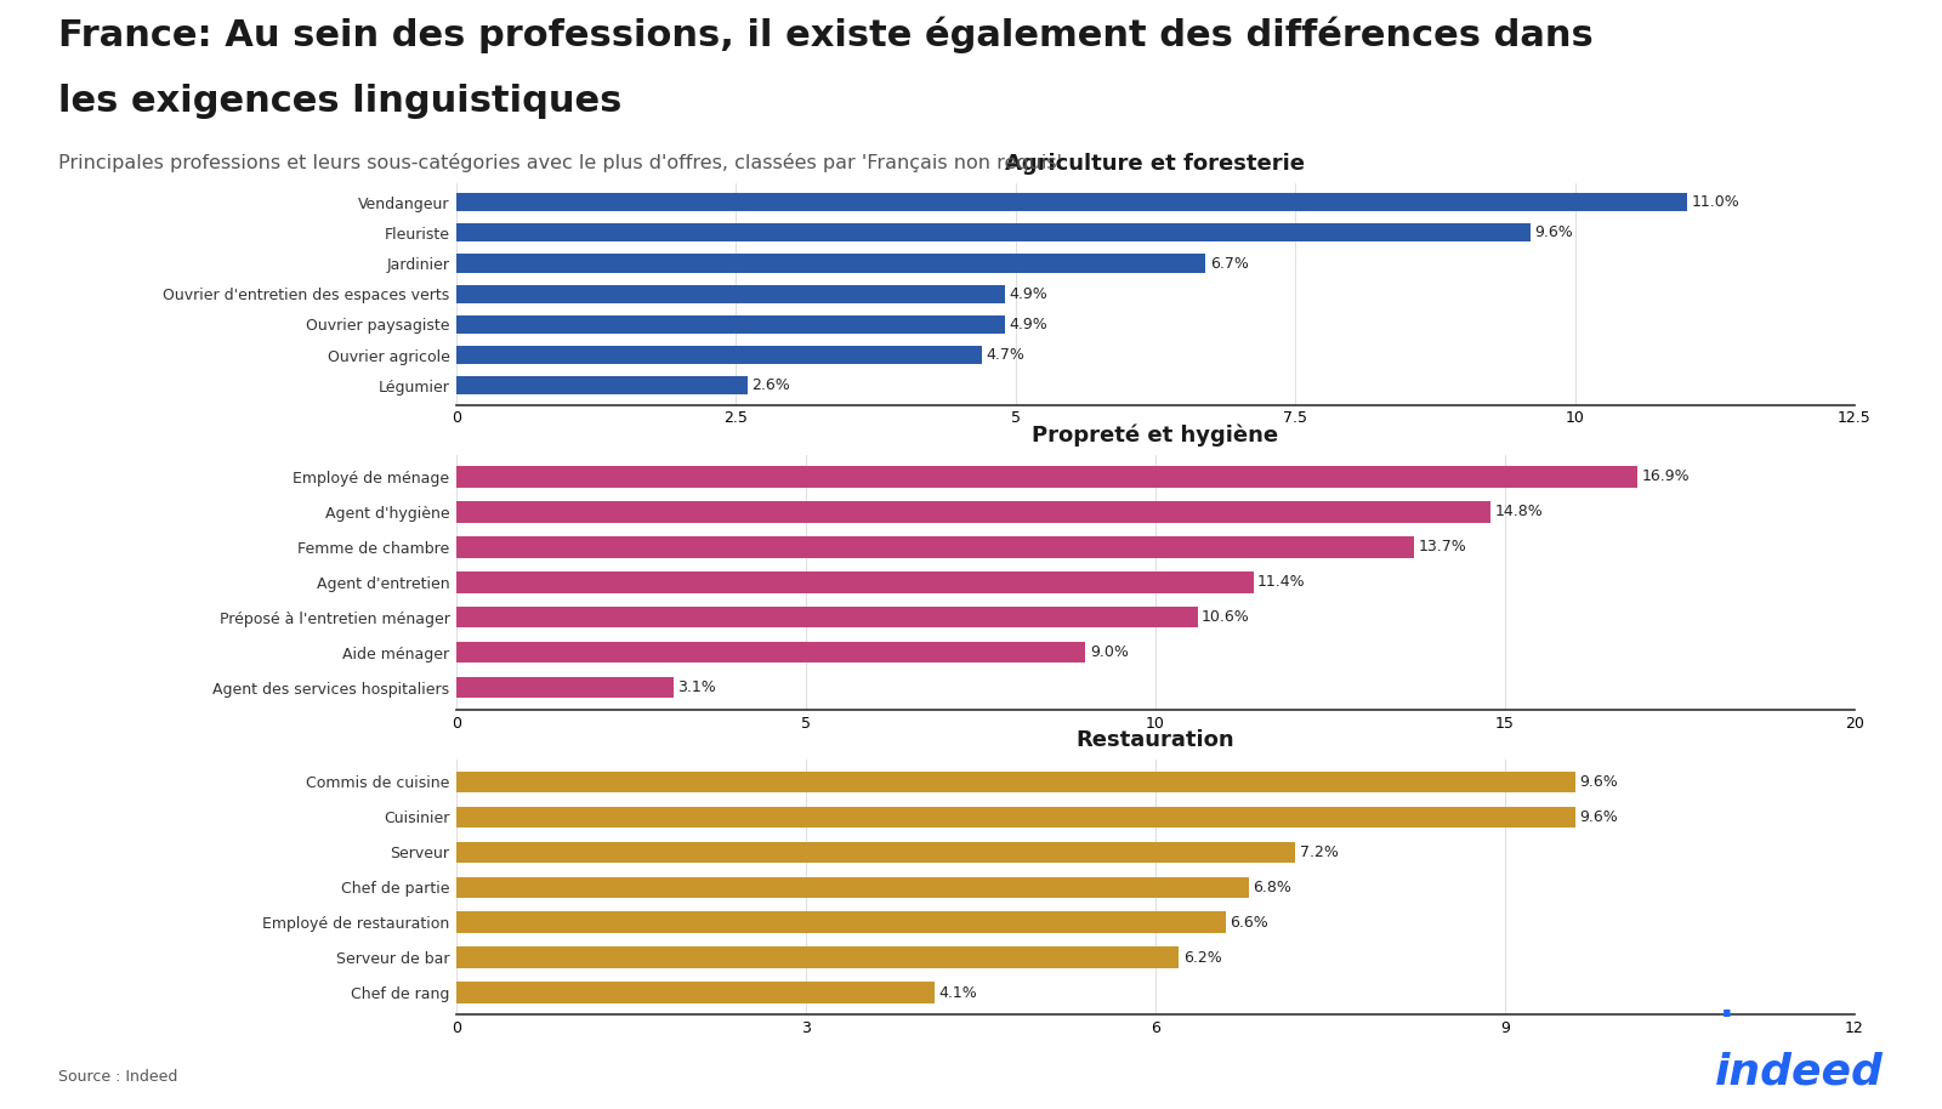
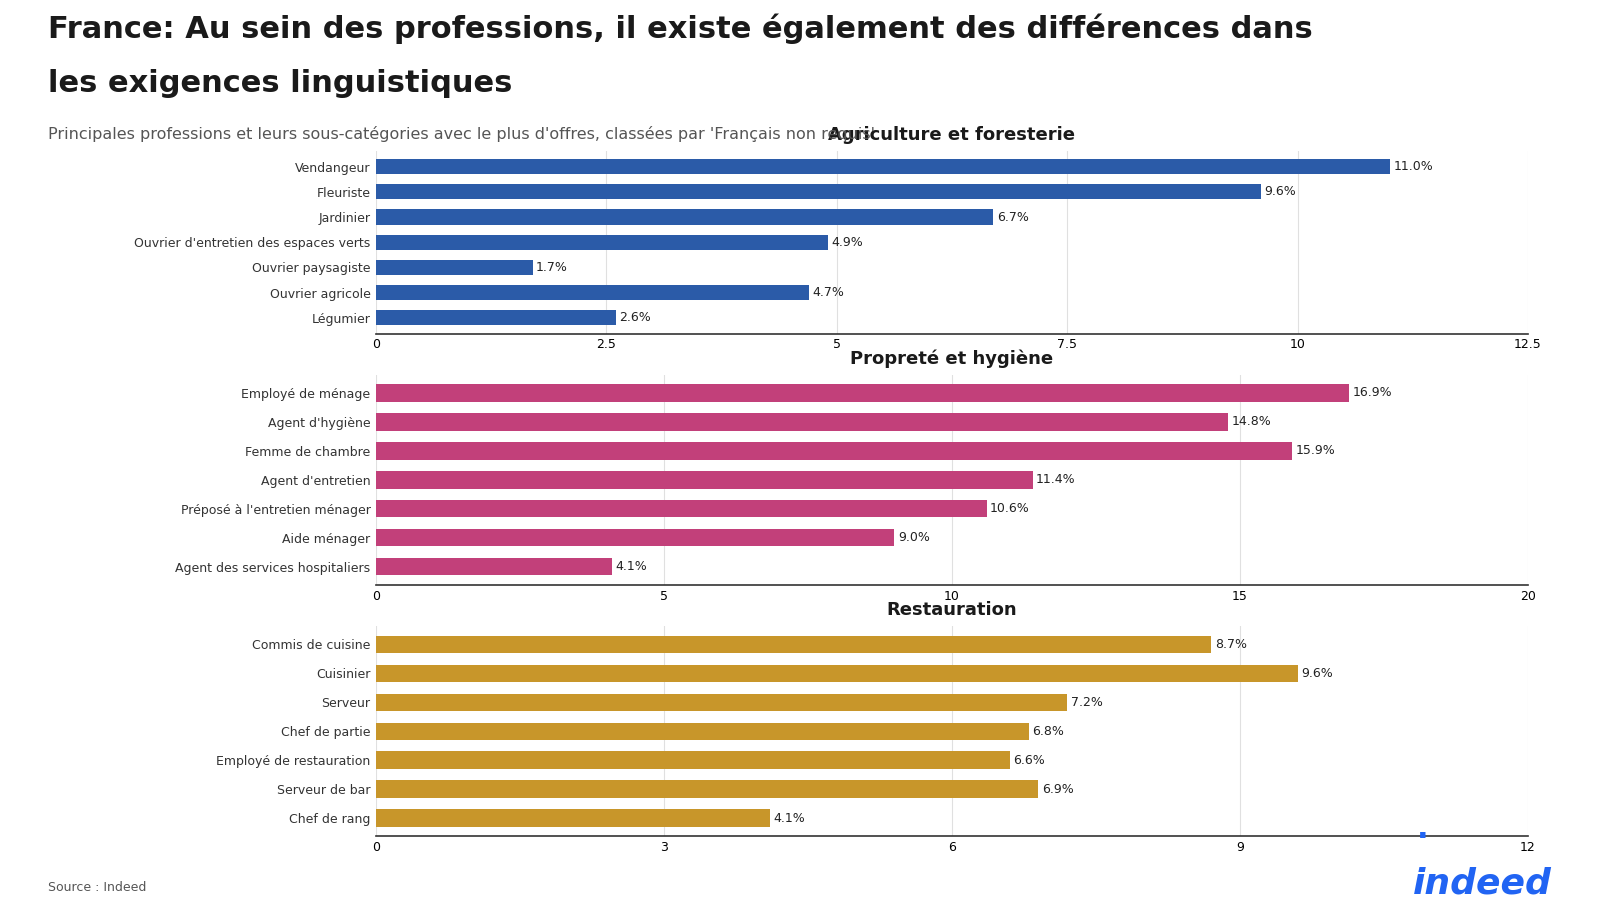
Ouvrier paysagiste: 4.9% -> 1.7%
Propreté et hygiène/Femme de chambre: 13.7% -> 15.9%
Propreté et hygiène/Agent des services hospitaliers: 3.1% -> 4.1%
Restauration/Commis de cuisine: 9.6% -> 8.7%
Restauration/Serveur de bar: 6.2% -> 6.9%
